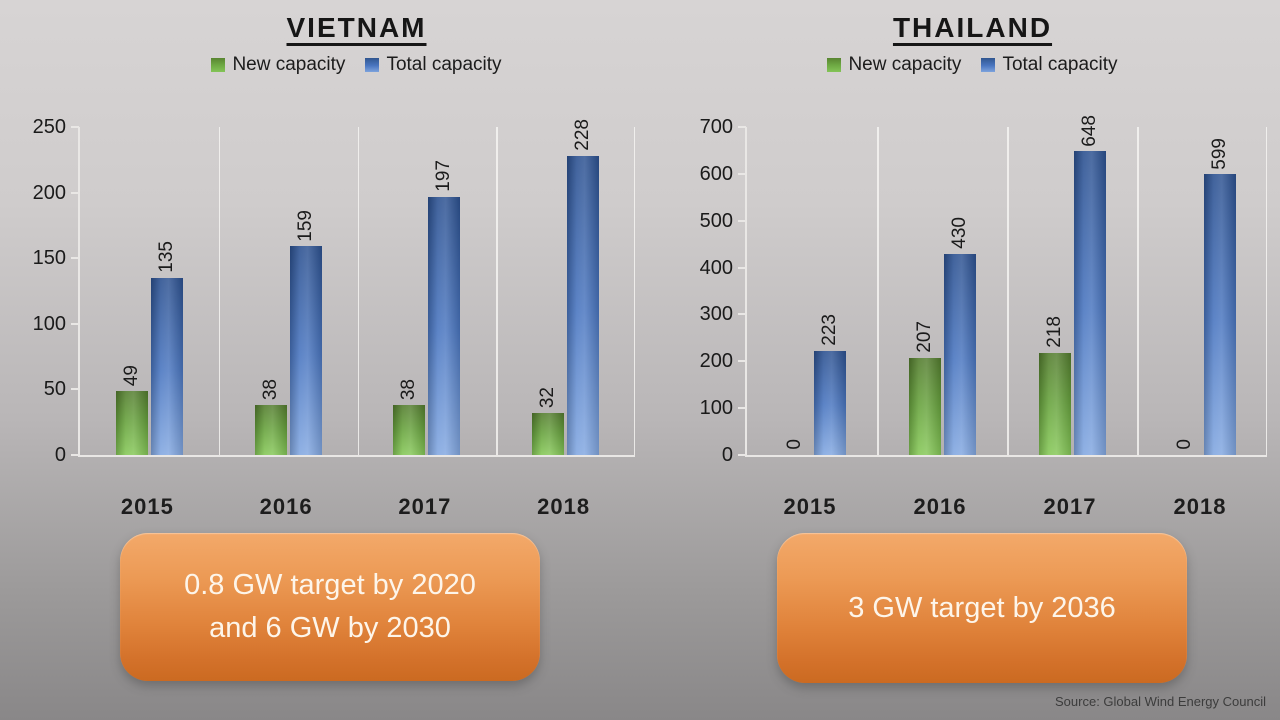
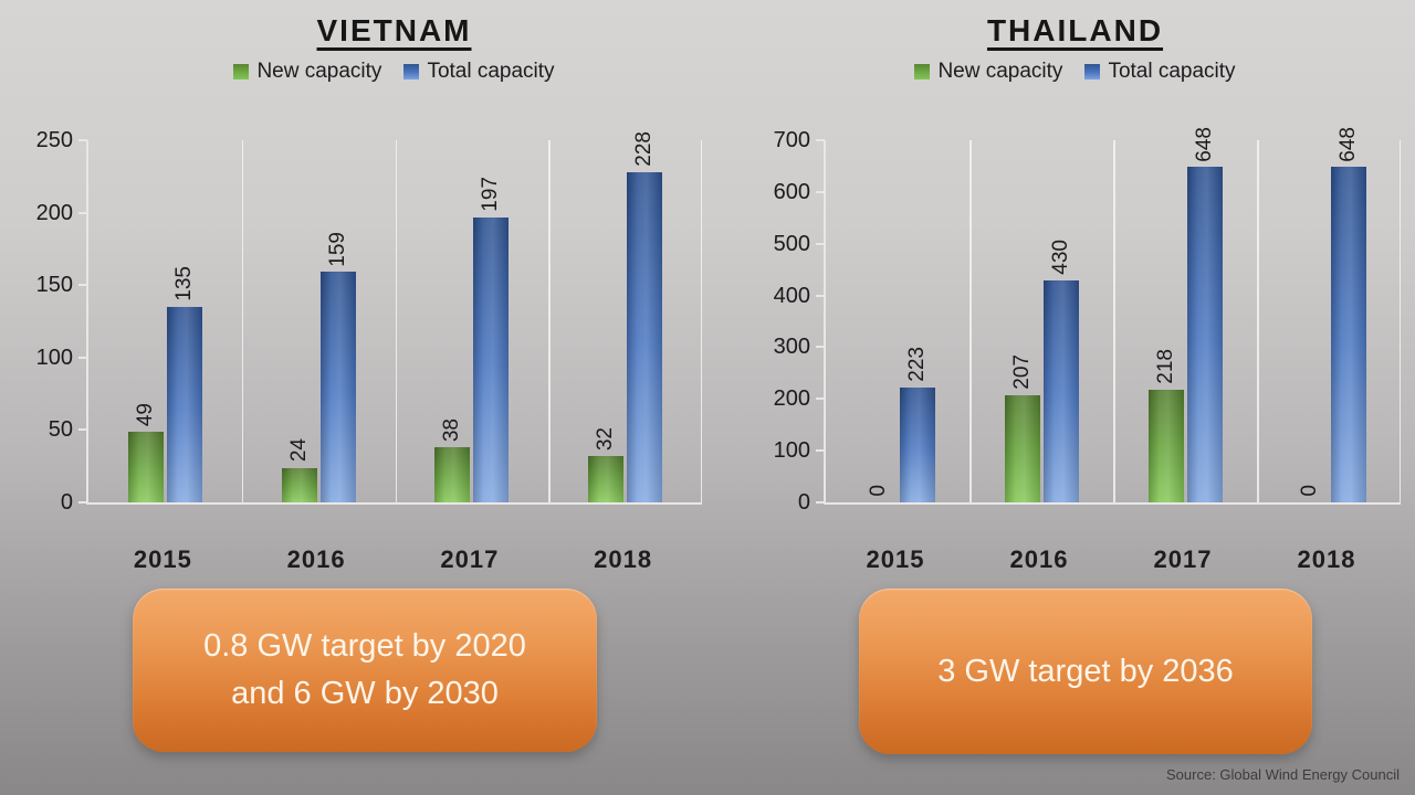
VIETNAM/New capacity/2016: 38 -> 24
THAILAND/Total capacity/2018: 599 -> 648
